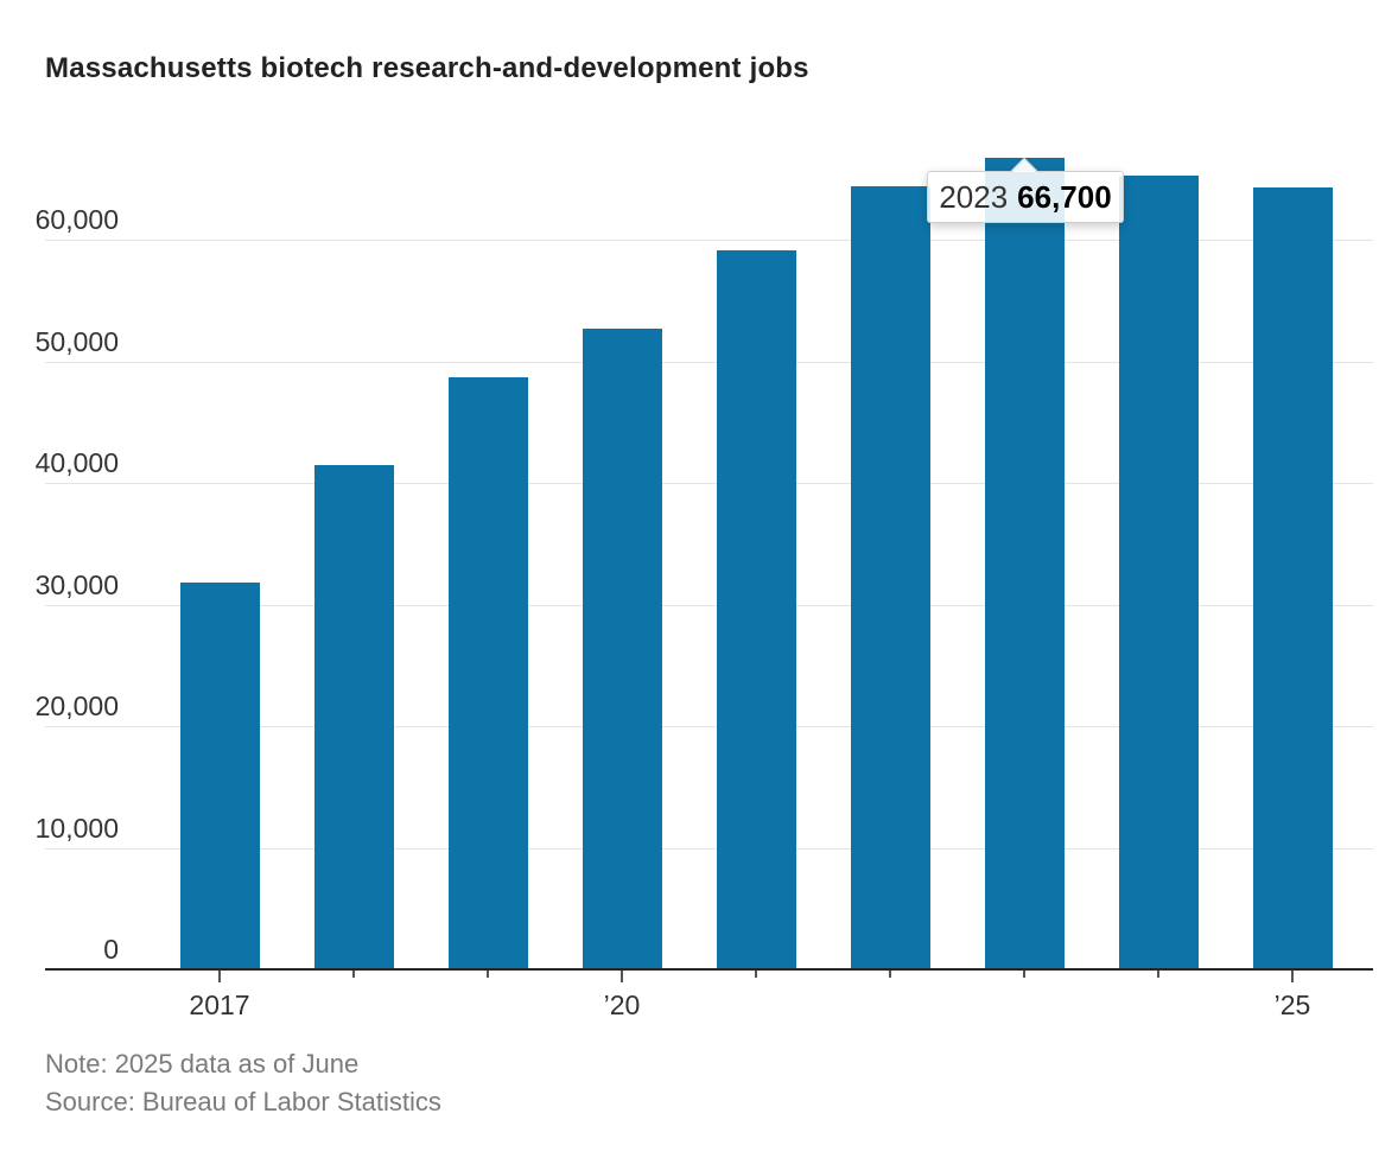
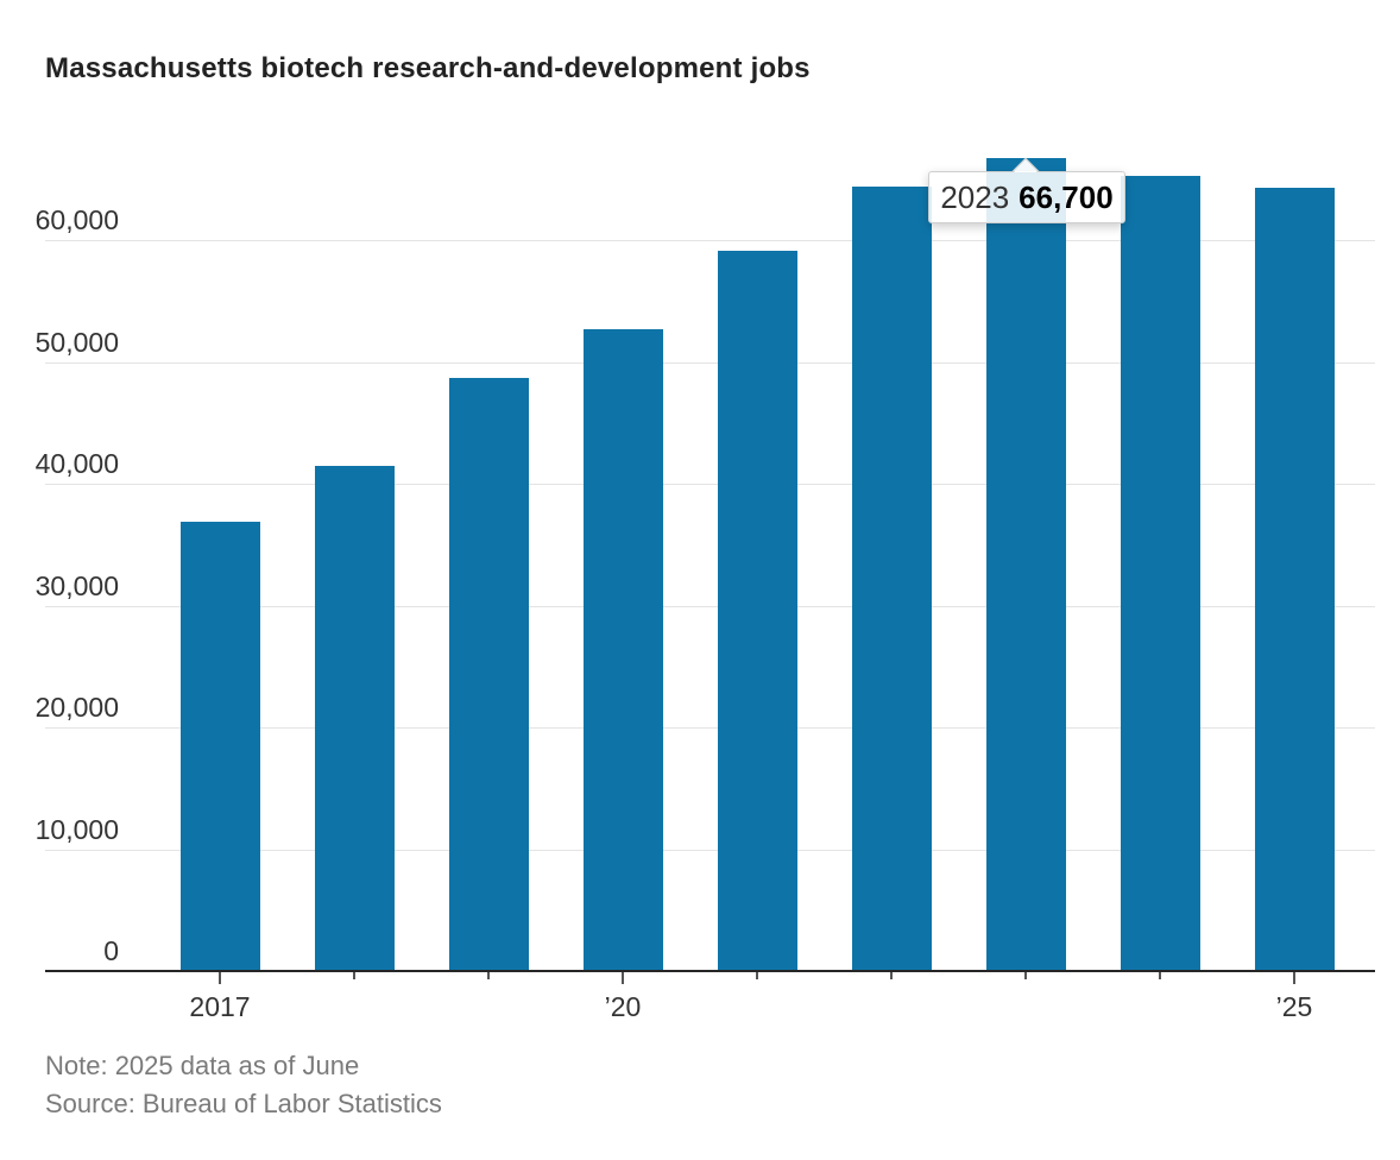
2017: 31800 -> 36900
